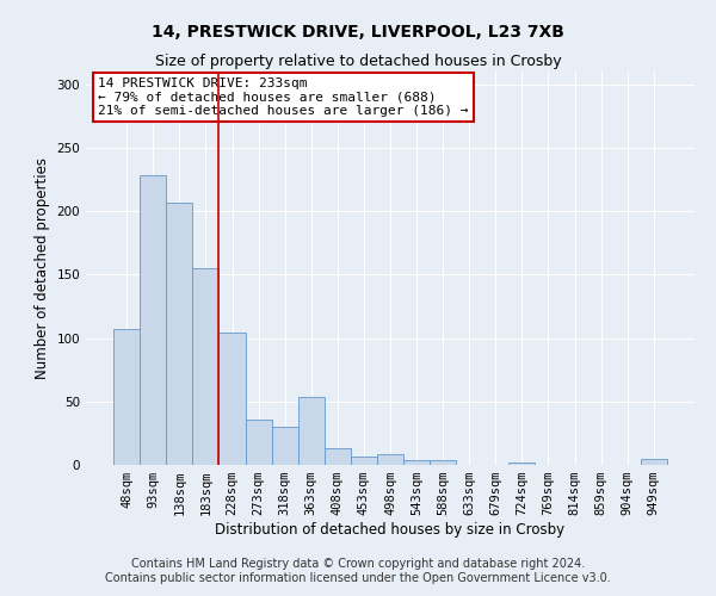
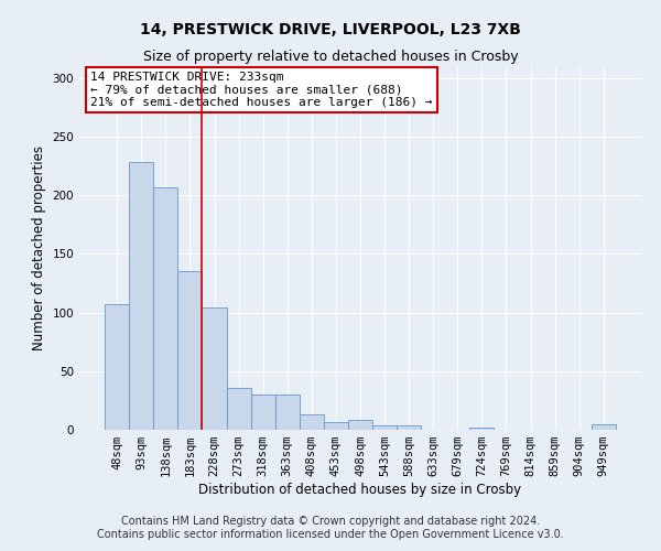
183sqm: 155 -> 135
363sqm: 54 -> 30
